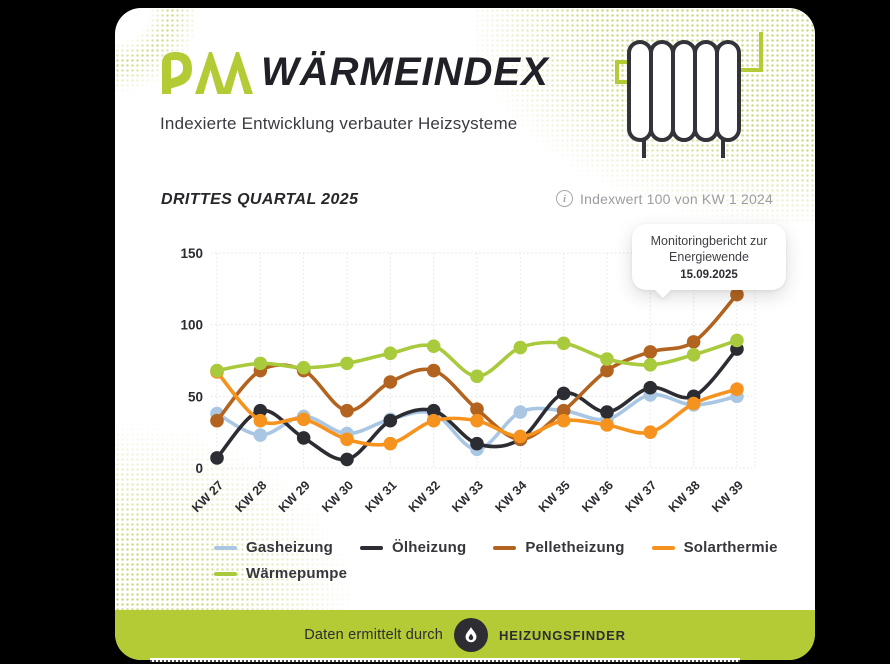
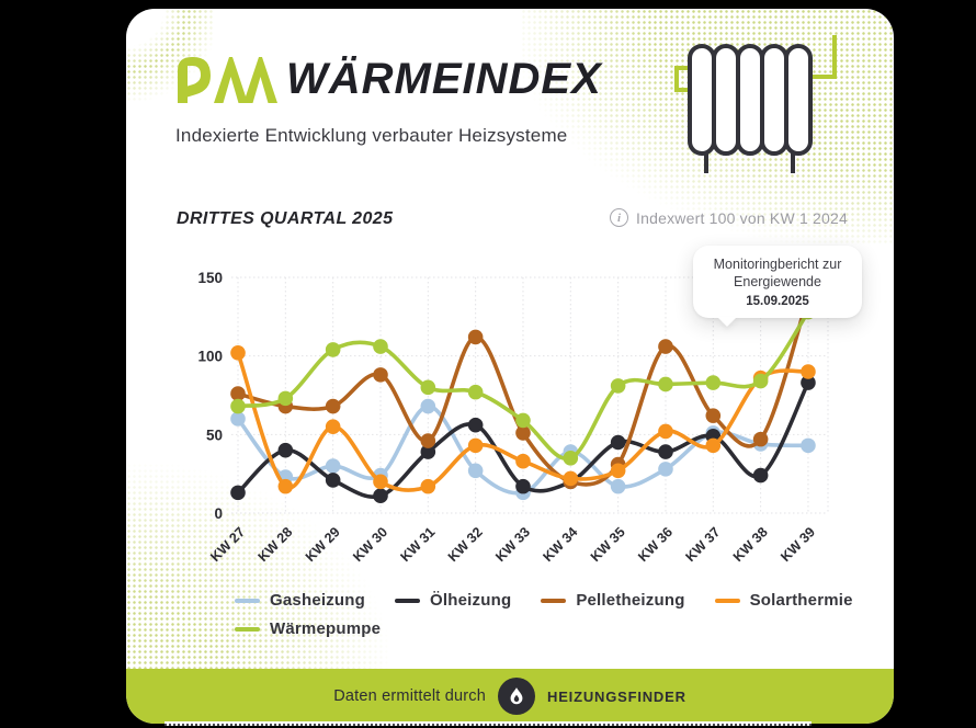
Gasheizung/KW 27: 38 -> 60
Ölheizung/KW 27: 7 -> 13
Pelletheizung/KW 27: 33 -> 76
Solarthermie/KW 27: 67 -> 102
Solarthermie/KW 28: 33 -> 17
Gasheizung/KW 29: 36 -> 30
Solarthermie/KW 29: 34 -> 55
Wärmepumpe/KW 29: 70 -> 104
Ölheizung/KW 30: 6 -> 11
Pelletheizung/KW 30: 40 -> 88
Wärmepumpe/KW 30: 73 -> 106
Gasheizung/KW 31: 34 -> 68
Ölheizung/KW 31: 33 -> 39
Pelletheizung/KW 31: 60 -> 46
Gasheizung/KW 32: 38 -> 27
Ölheizung/KW 32: 40 -> 56
Pelletheizung/KW 32: 68 -> 112
Solarthermie/KW 32: 33 -> 43
Wärmepumpe/KW 32: 85 -> 77
Pelletheizung/KW 33: 41 -> 51
Wärmepumpe/KW 33: 64 -> 59
Wärmepumpe/KW 34: 84 -> 35
Gasheizung/KW 35: 40 -> 17
Ölheizung/KW 35: 52 -> 45
Pelletheizung/KW 35: 40 -> 31
Solarthermie/KW 35: 33 -> 27
Wärmepumpe/KW 35: 87 -> 81
Gasheizung/KW 36: 34 -> 28
Pelletheizung/KW 36: 68 -> 106
Solarthermie/KW 36: 30 -> 52
Wärmepumpe/KW 36: 76 -> 82
Ölheizung/KW 37: 56 -> 49
Pelletheizung/KW 37: 81 -> 62
Solarthermie/KW 37: 25 -> 43
Wärmepumpe/KW 37: 72 -> 83
Ölheizung/KW 38: 50 -> 24
Pelletheizung/KW 38: 88 -> 47
Solarthermie/KW 38: 45 -> 86
Wärmepumpe/KW 38: 79 -> 84
Gasheizung/KW 39: 50 -> 43
Pelletheizung/KW 39: 121 -> 138
Solarthermie/KW 39: 55 -> 90
Wärmepumpe/KW 39: 89 -> 128
